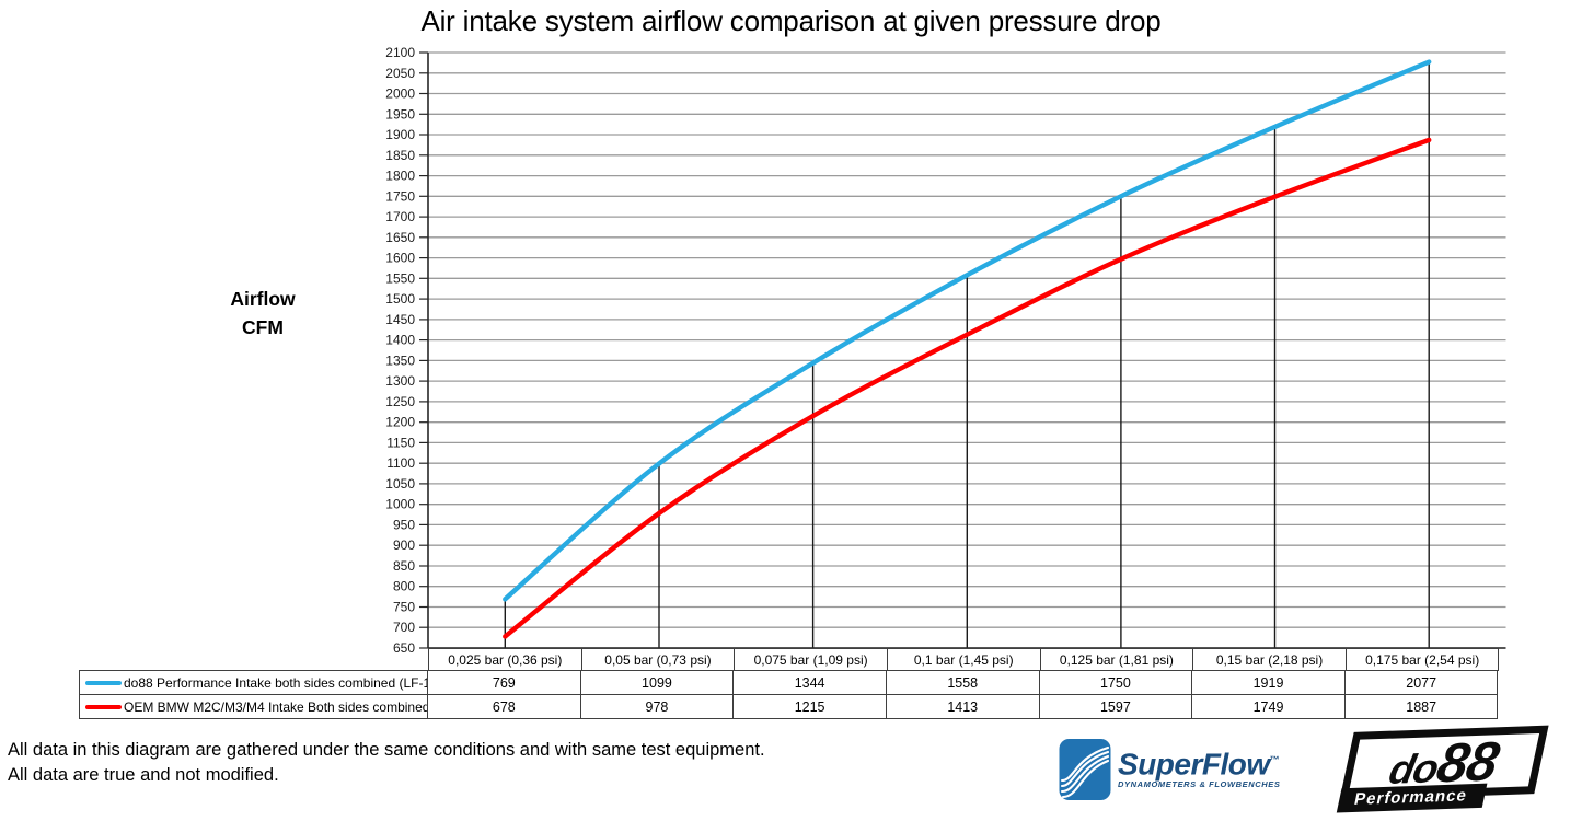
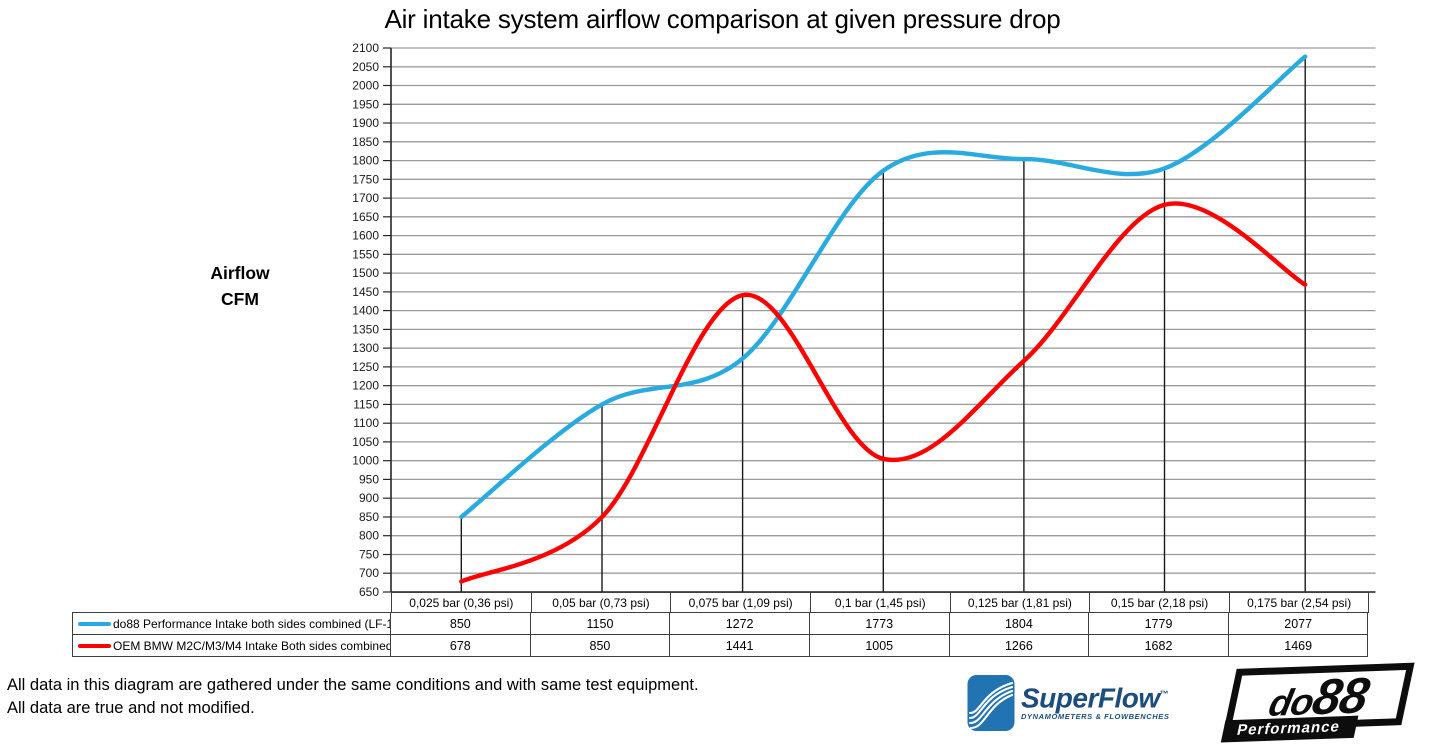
do88 Performance Intake both sides combined (LF-150)/0,025 bar (0,36 psi): 769 -> 850
do88 Performance Intake both sides combined (LF-150)/0,05 bar (0,73 psi): 1099 -> 1150
OEM BMW M2C/M3/M4 Intake Both sides combined/0,05 bar (0,73 psi): 978 -> 850
do88 Performance Intake both sides combined (LF-150)/0,075 bar (1,09 psi): 1344 -> 1272
OEM BMW M2C/M3/M4 Intake Both sides combined/0,075 bar (1,09 psi): 1215 -> 1441
do88 Performance Intake both sides combined (LF-150)/0,1 bar (1,45 psi): 1558 -> 1773
OEM BMW M2C/M3/M4 Intake Both sides combined/0,1 bar (1,45 psi): 1413 -> 1005
do88 Performance Intake both sides combined (LF-150)/0,125 bar (1,81 psi): 1750 -> 1804
OEM BMW M2C/M3/M4 Intake Both sides combined/0,125 bar (1,81 psi): 1597 -> 1266
do88 Performance Intake both sides combined (LF-150)/0,15 bar (2,18 psi): 1919 -> 1779
OEM BMW M2C/M3/M4 Intake Both sides combined/0,15 bar (2,18 psi): 1749 -> 1682
OEM BMW M2C/M3/M4 Intake Both sides combined/0,175 bar (2,54 psi): 1887 -> 1469
